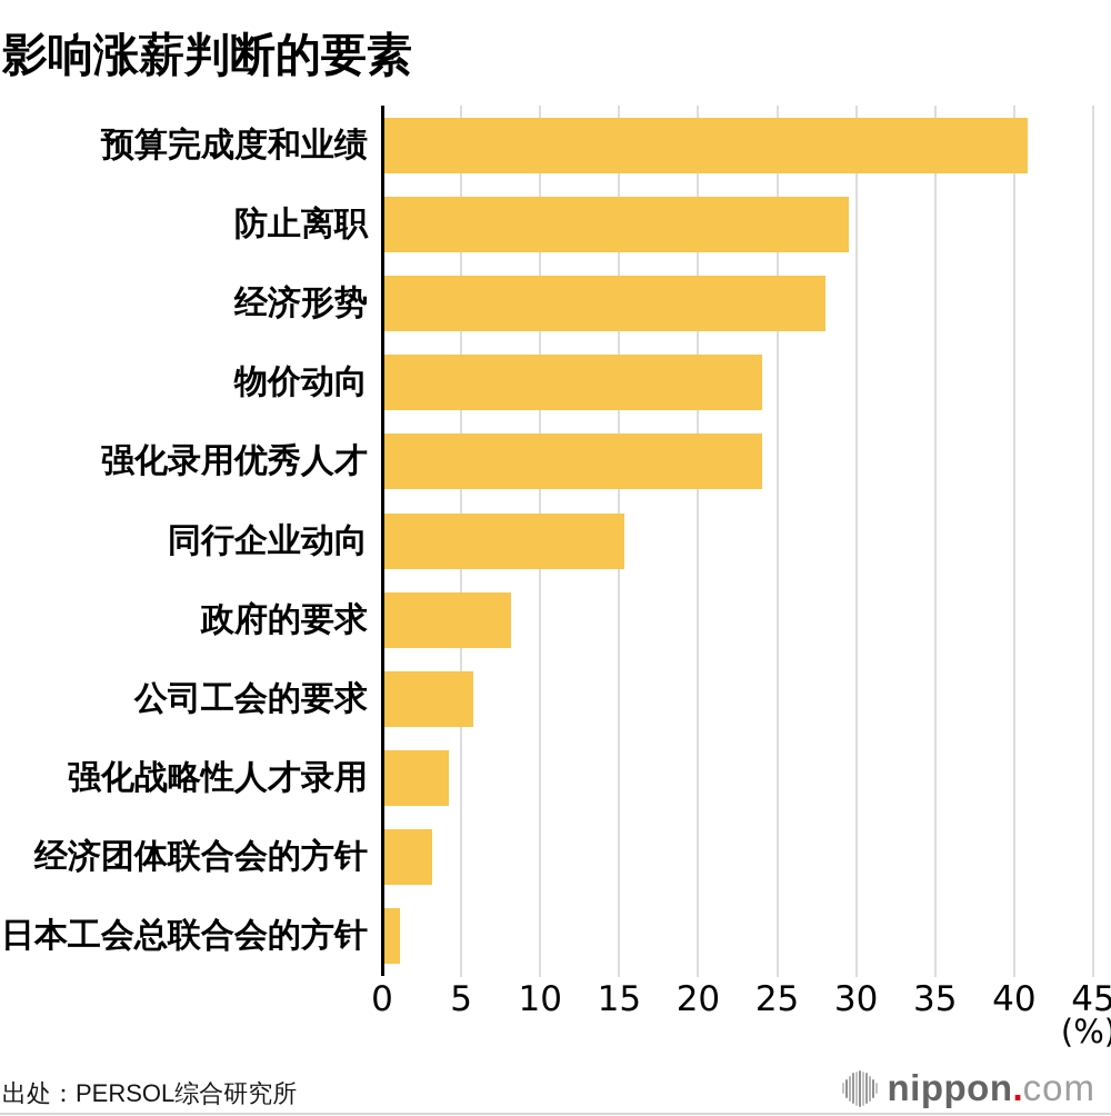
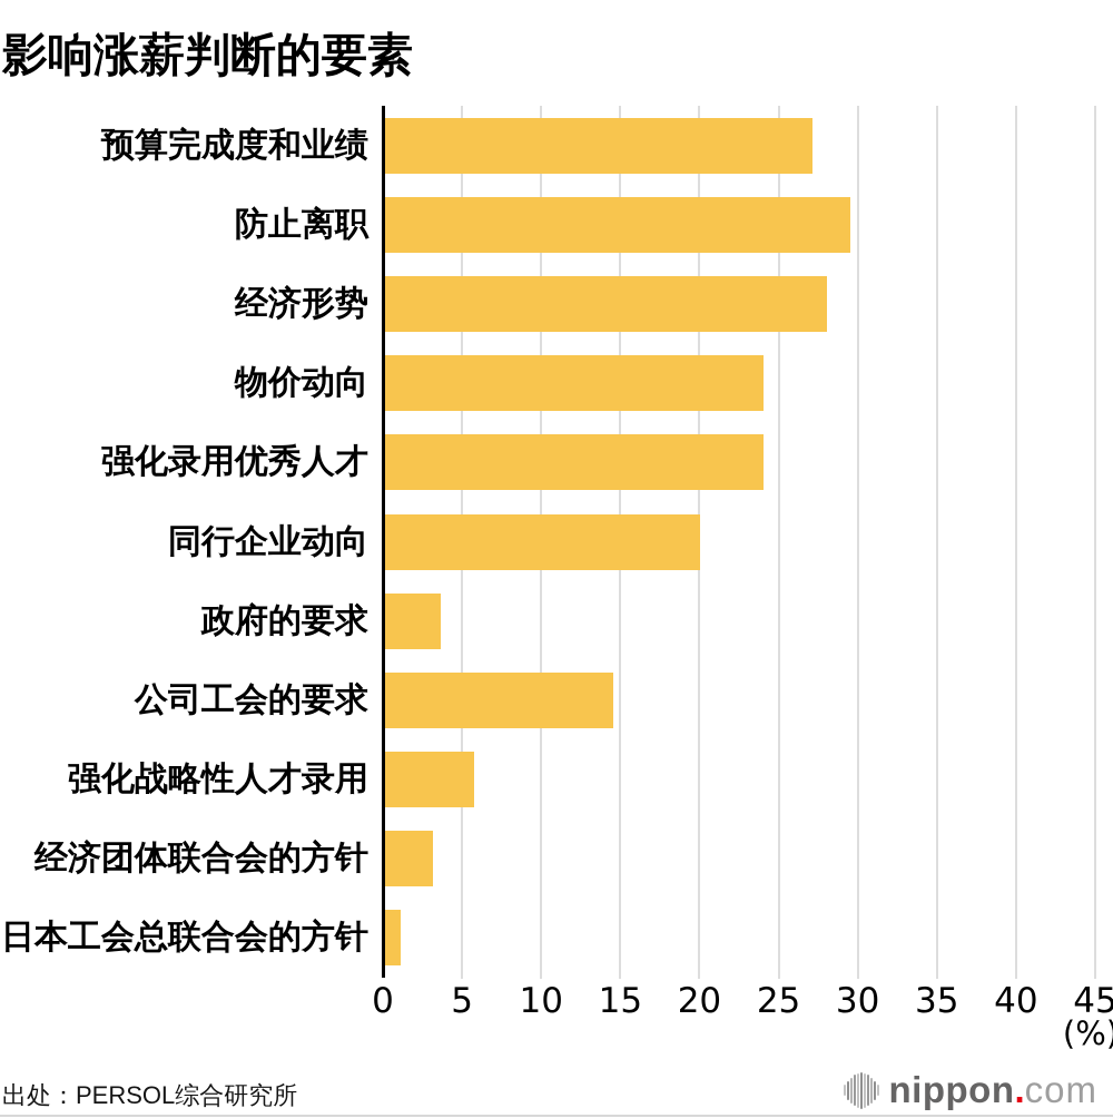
预算完成度和业绩: 40.7 -> 27.0
同行企业动向: 15.2 -> 19.9
政府的要求: 8.0 -> 3.5
公司工会的要求: 5.6 -> 14.4
强化战略性人才录用: 4.1 -> 5.6
